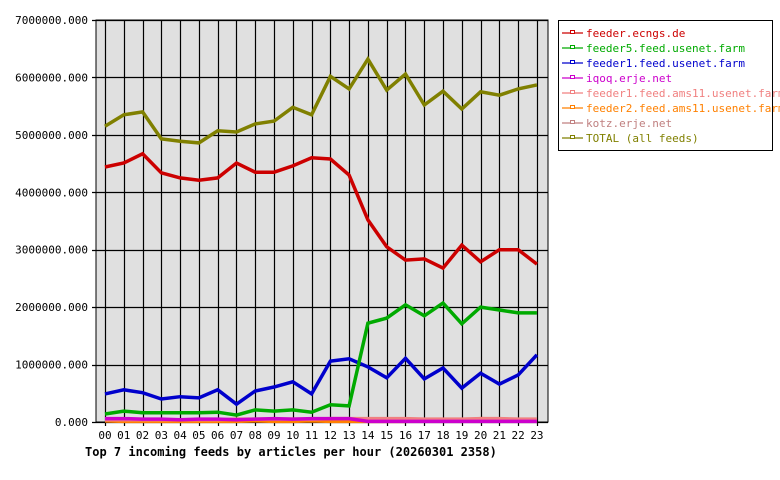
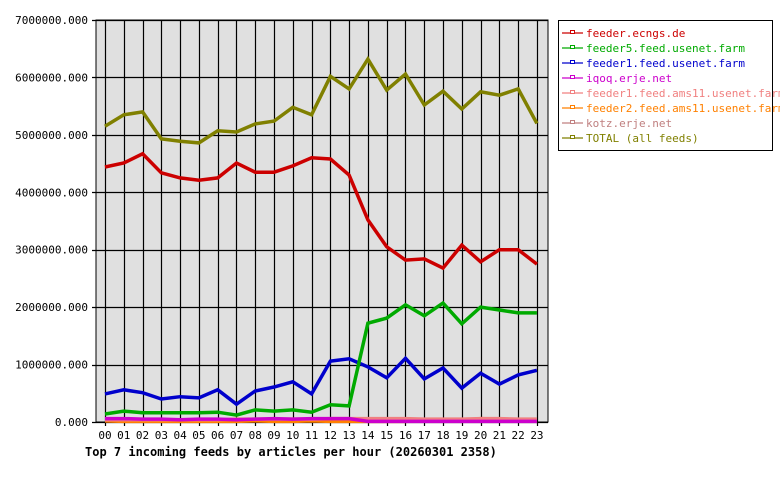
feeder1.feed.usenet.farm/23: 1200000 -> 900000
TOTAL (all feeds)/23: 5900000 -> 5200000
